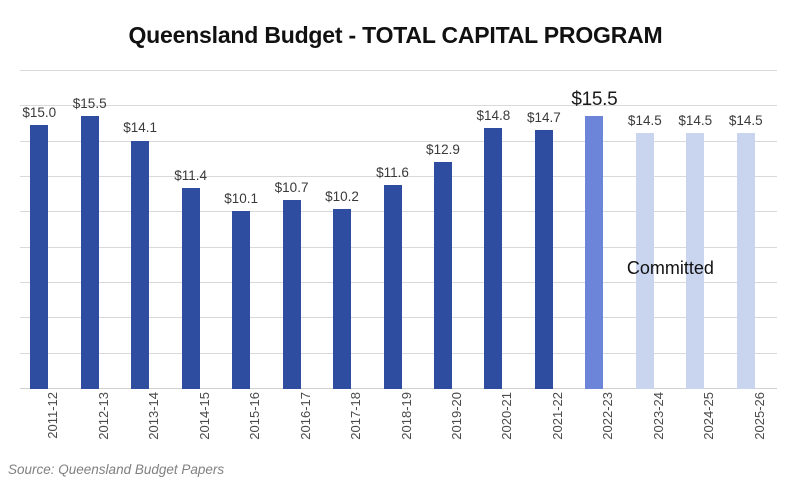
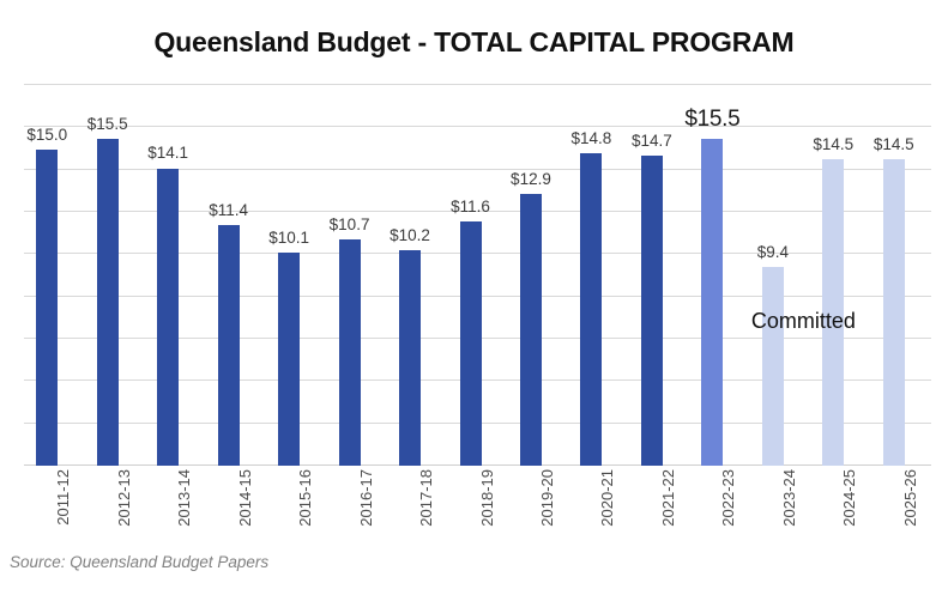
2023-24: $14.5 -> $9.4
